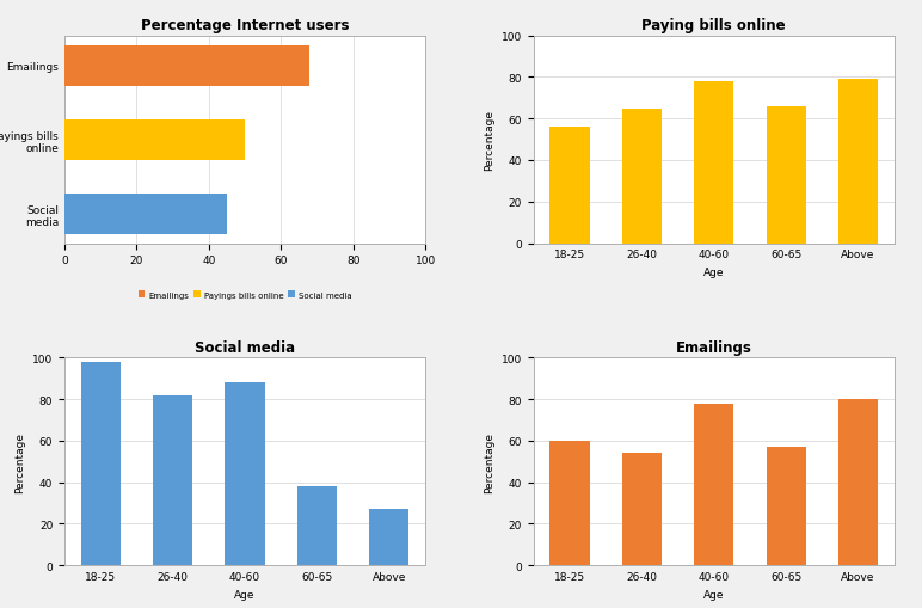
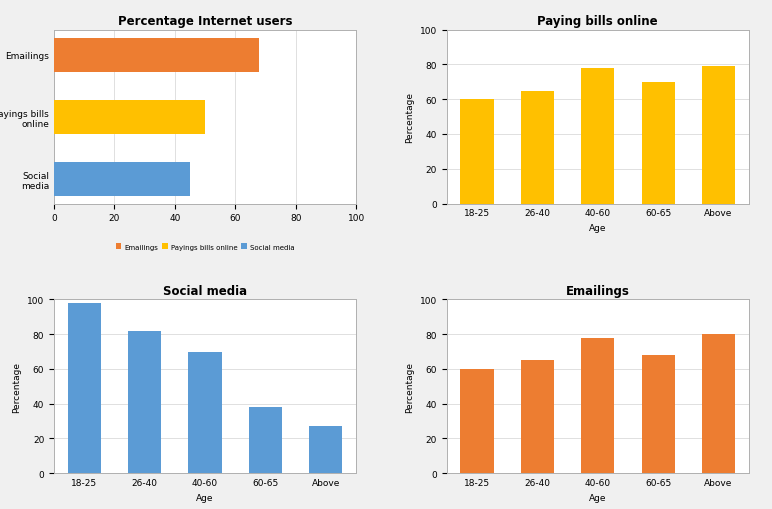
Paying bills online/18-25: 56 -> 60
Paying bills online/60-65: 66 -> 70
Social media/40-60: 88 -> 70
Emailings/26-40: 54 -> 65
Emailings/60-65: 57 -> 68
